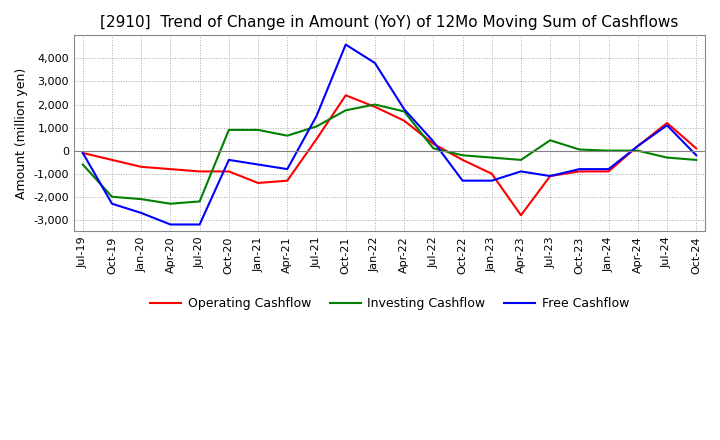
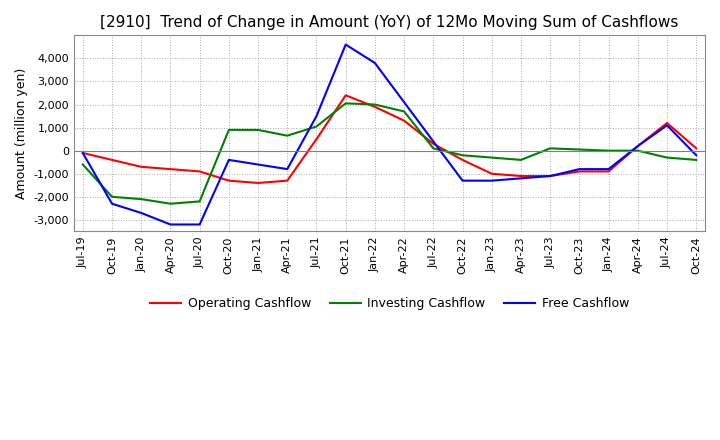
Operating Cashflow/Oct-20: -900 -> -1,300
Investing Cashflow/Oct-21: 1,750 -> 2,050
Free Cashflow/Apr-22: 1,800 -> 2,100
Operating Cashflow/Apr-23: -2,800 -> -1,100
Free Cashflow/Apr-23: -900 -> -1,200
Investing Cashflow/Jul-23: 450 -> 100
